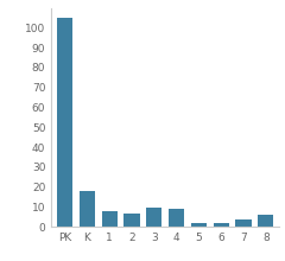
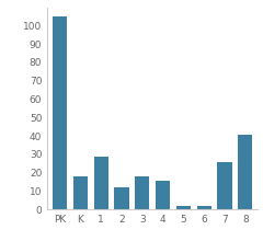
1: 8 -> 29
2: 7 -> 12
3: 10 -> 18
4: 9 -> 16
7: 4 -> 26
8: 6 -> 41
